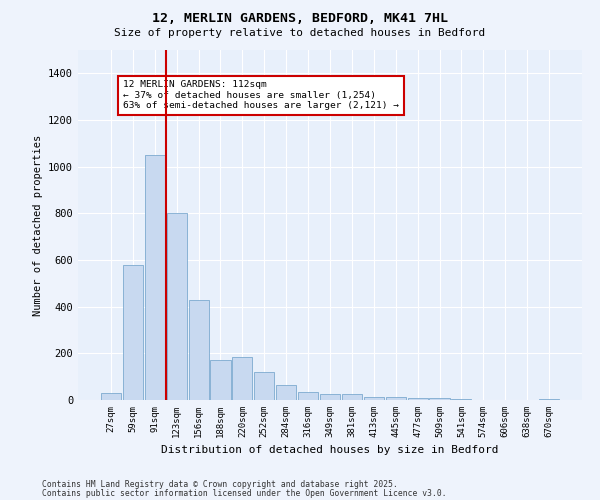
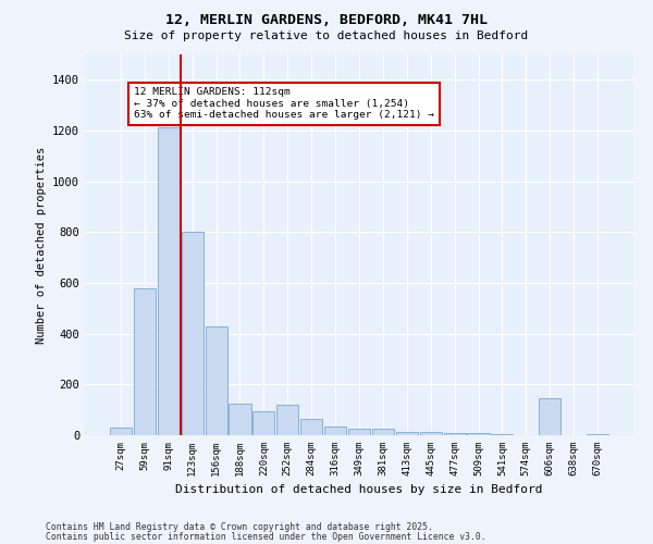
91sqm: 1050 -> 1215
188sqm: 170 -> 125
220sqm: 185 -> 95
606sqm: 1 -> 145
